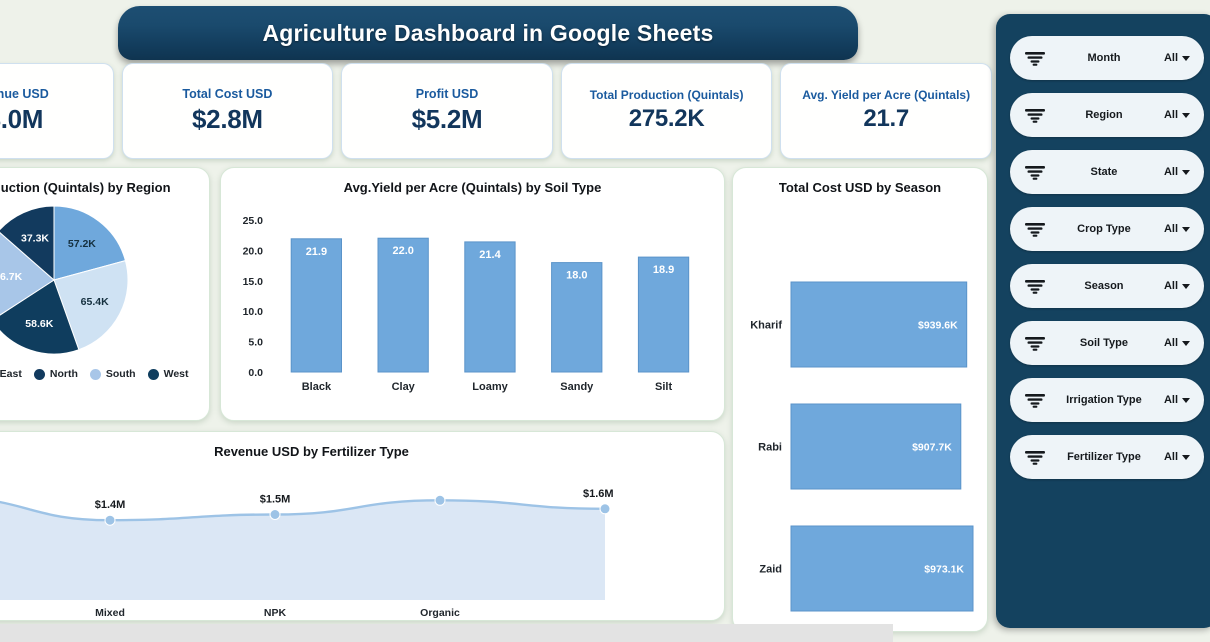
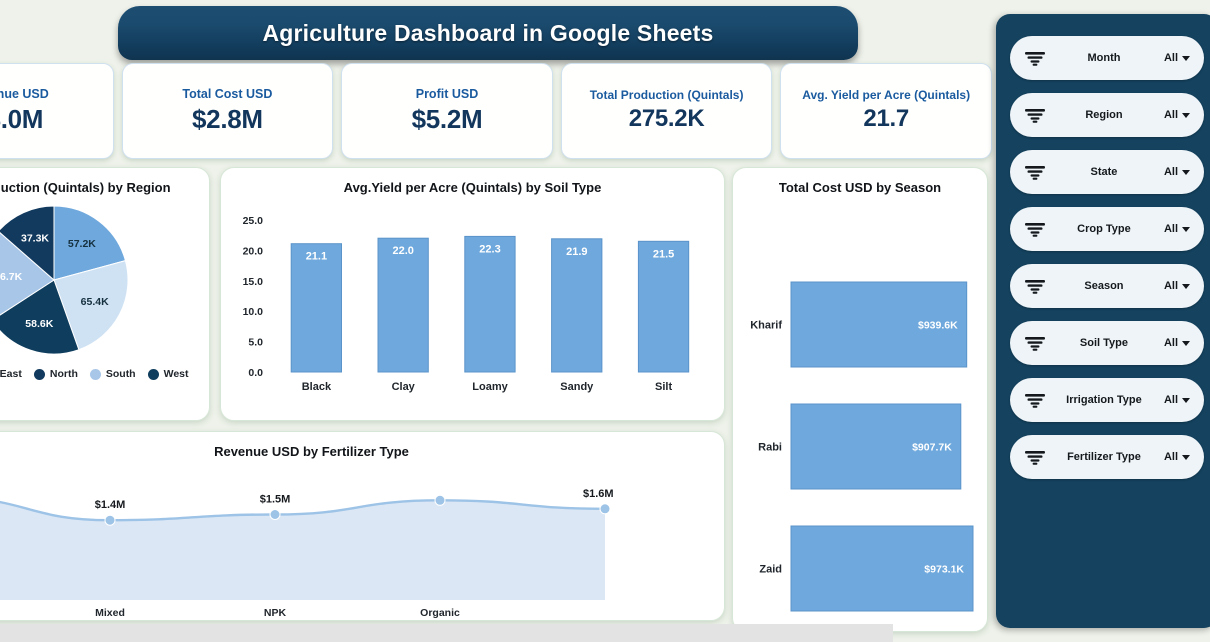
Avg.Yield per Acre (Quintals) by Soil Type/Black: 21.9 -> 21.1
Avg.Yield per Acre (Quintals) by Soil Type/Loamy: 21.4 -> 22.3
Avg.Yield per Acre (Quintals) by Soil Type/Sandy: 18.0 -> 21.9
Avg.Yield per Acre (Quintals) by Soil Type/Silt: 18.9 -> 21.5
